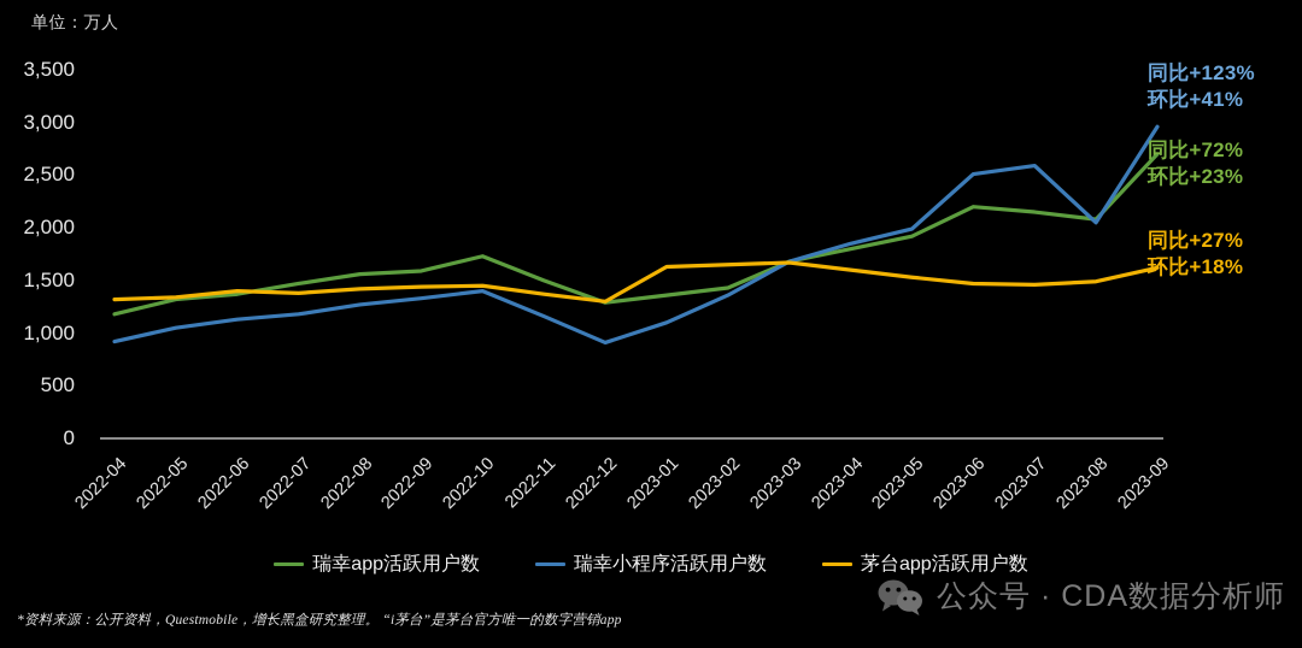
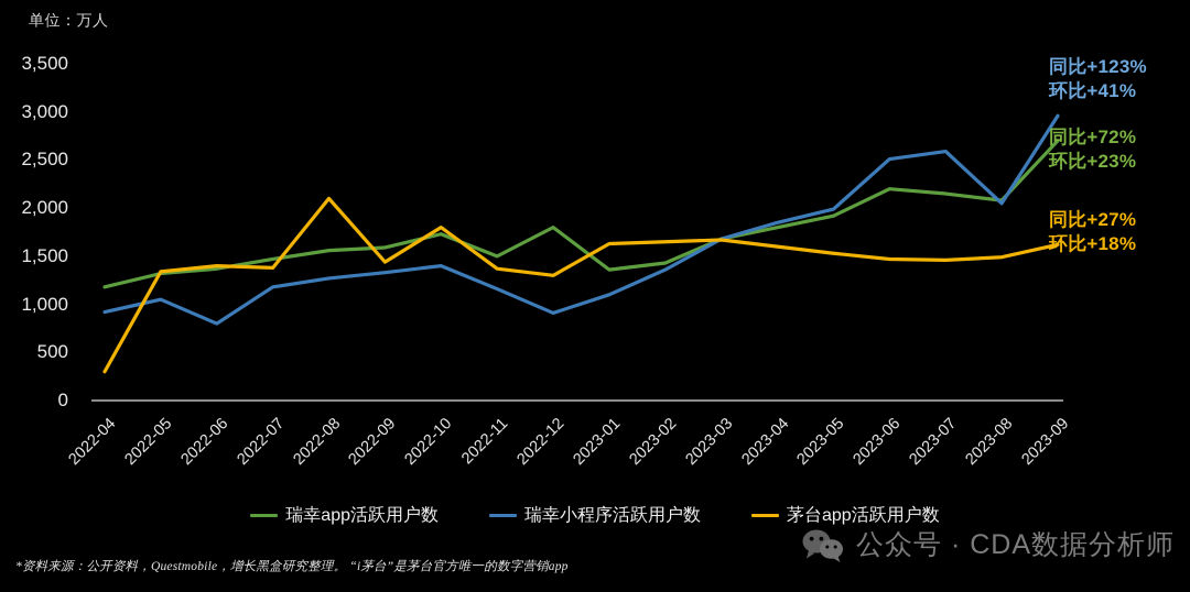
茅台app活跃用户数/2022-04: 1300 -> 300
瑞幸小程序活跃用户数/2022-06: 1100 -> 800
茅台app活跃用户数/2022-08: 1400 -> 2100
茅台app活跃用户数/2022-10: 1400 -> 1800
瑞幸app活跃用户数/2022-12: 1300 -> 1800
